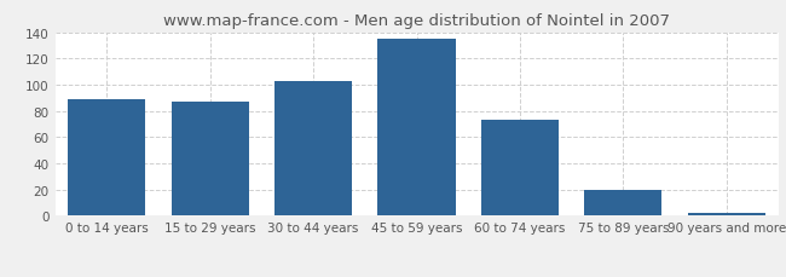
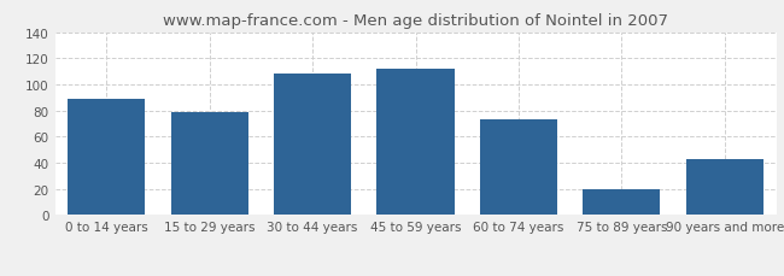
15 to 29 years: 87 -> 79
30 to 44 years: 103 -> 108
45 to 59 years: 135 -> 112
90 years and more: 2 -> 43
